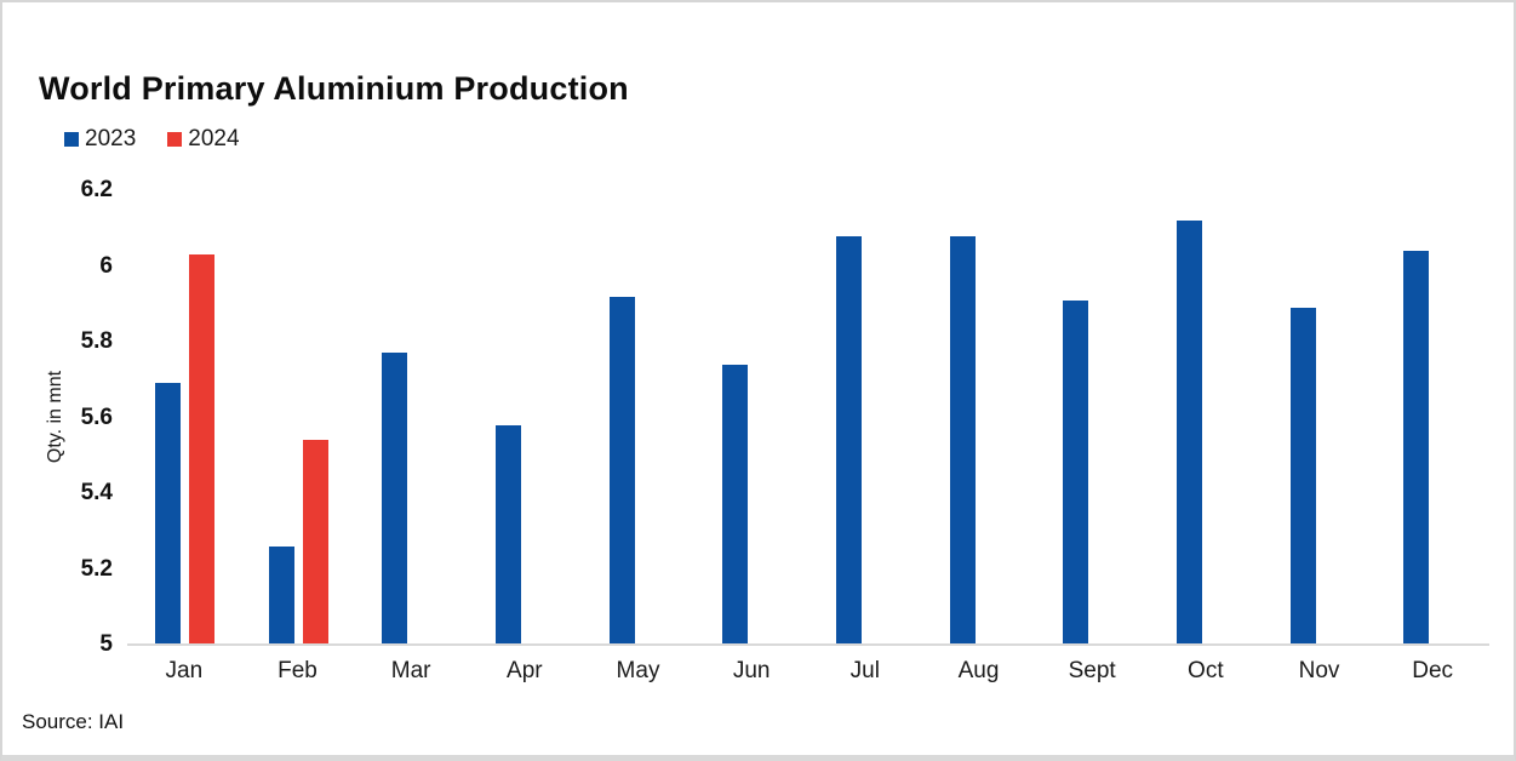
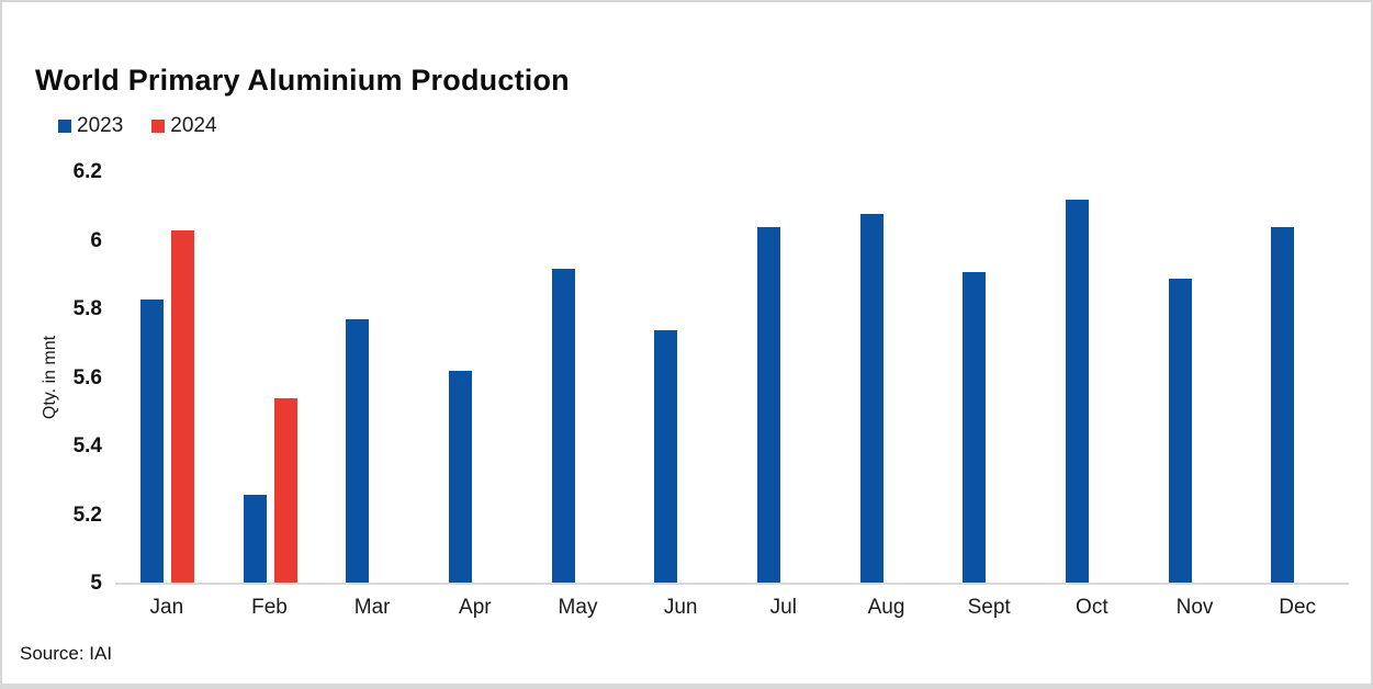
2023/Jan: 5.69 -> 5.83
2023/Apr: 5.58 -> 5.62
2023/Jul: 6.08 -> 6.04
